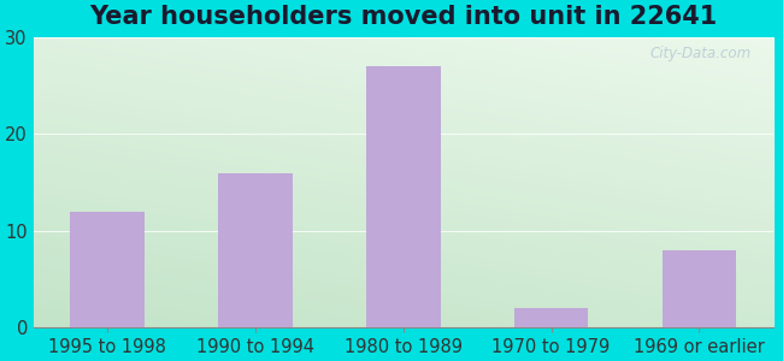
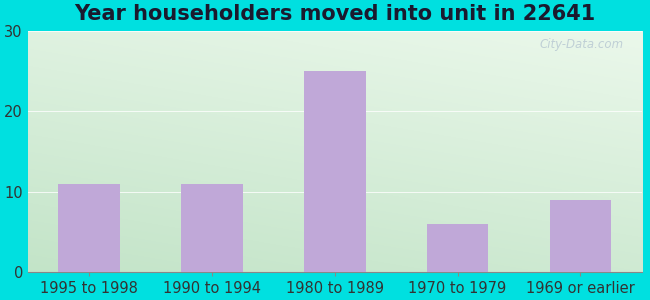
1995 to 1998: 12 -> 11
1990 to 1994: 16 -> 11
1980 to 1989: 27 -> 25
1970 to 1979: 2 -> 6
1969 or earlier: 8 -> 9
